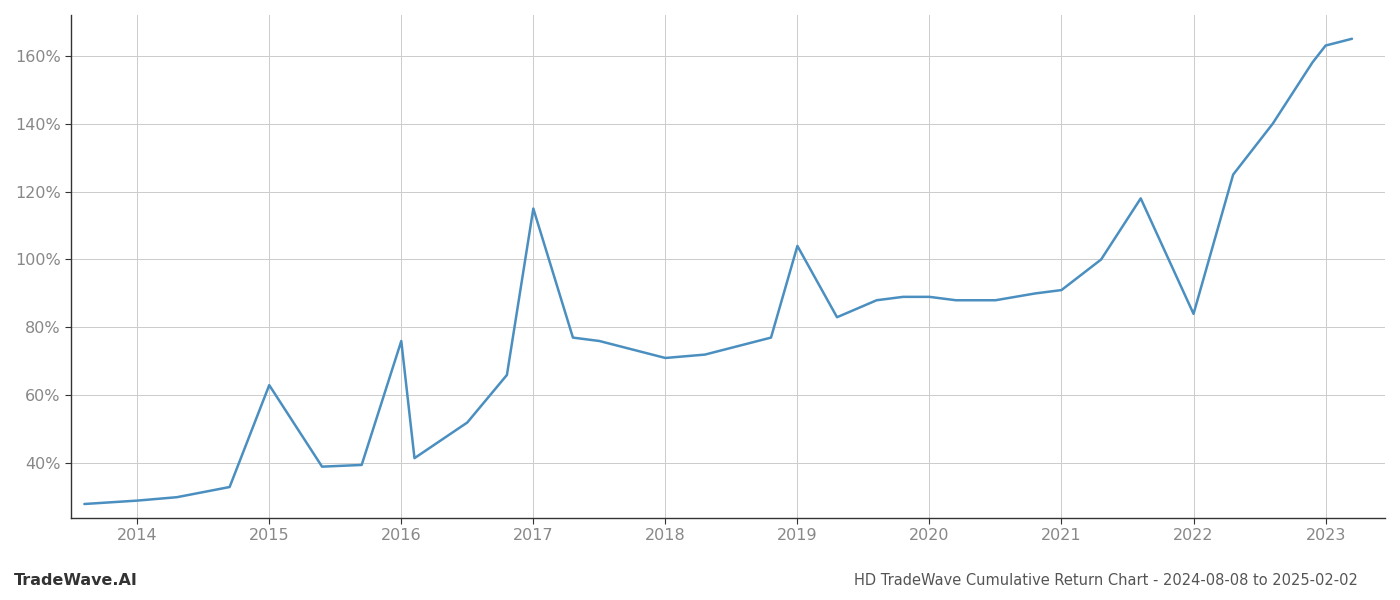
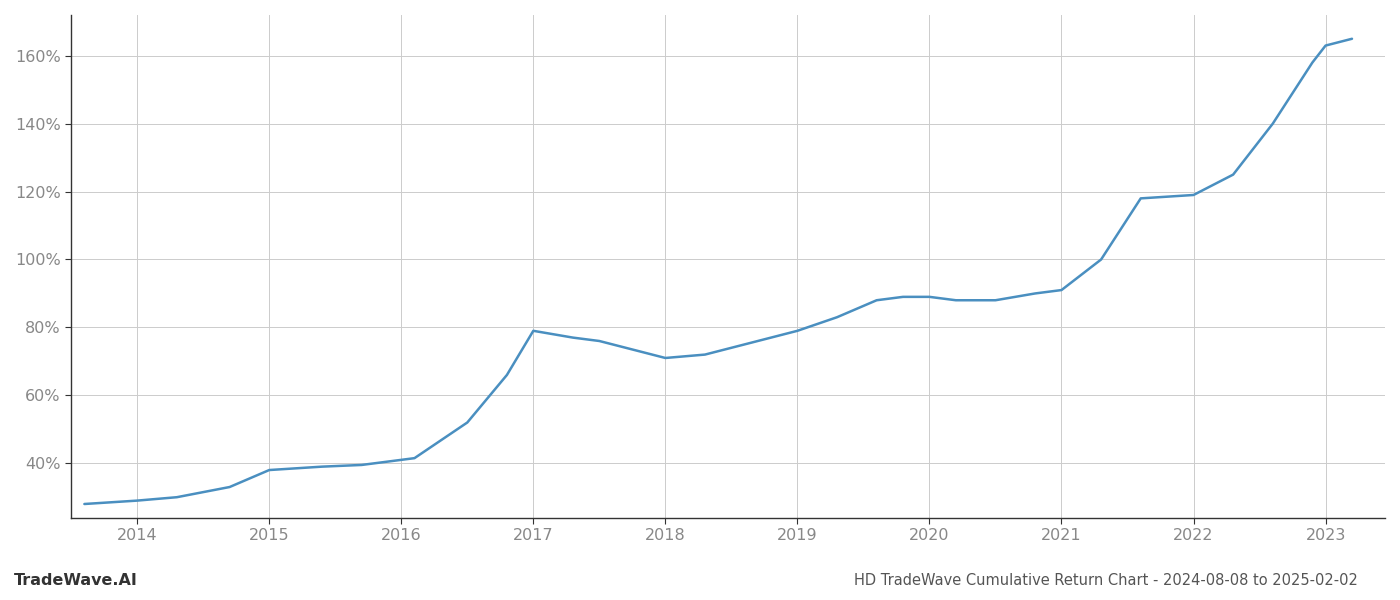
2015: 63.0% -> 38.0%
2016: 76.0% -> 41.0%
2017: 115.0% -> 79.0%
2019: 104.0% -> 79.0%
2022: 84.0% -> 119.0%
